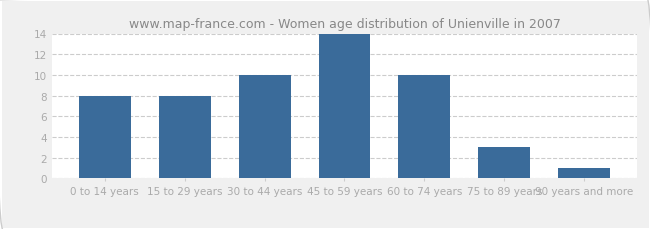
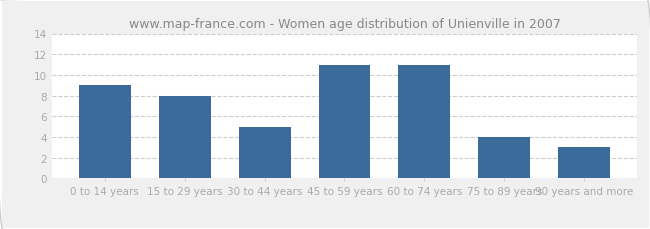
0 to 14 years: 8 -> 9
30 to 44 years: 10 -> 5
45 to 59 years: 14 -> 11
60 to 74 years: 10 -> 11
75 to 89 years: 3 -> 4
90 years and more: 1 -> 3
